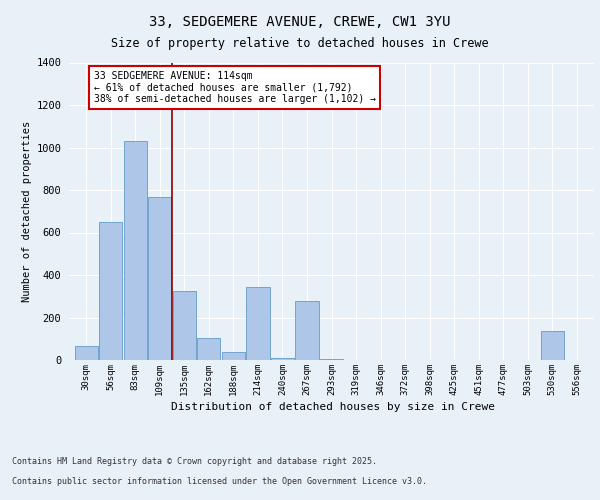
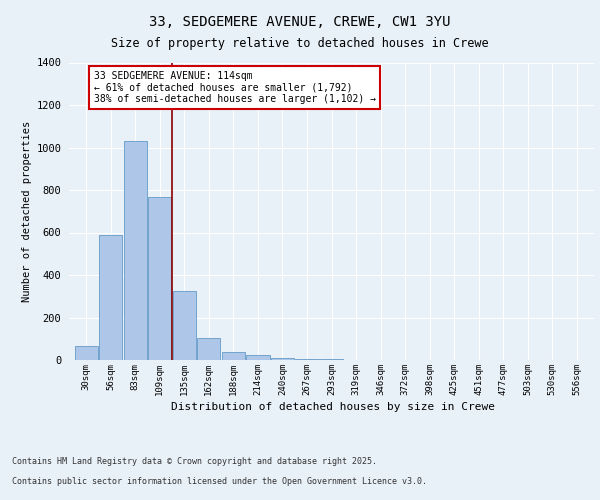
56sqm: 650 -> 590
214sqm: 345 -> 25
267sqm: 280 -> 5
530sqm: 135 -> 1
